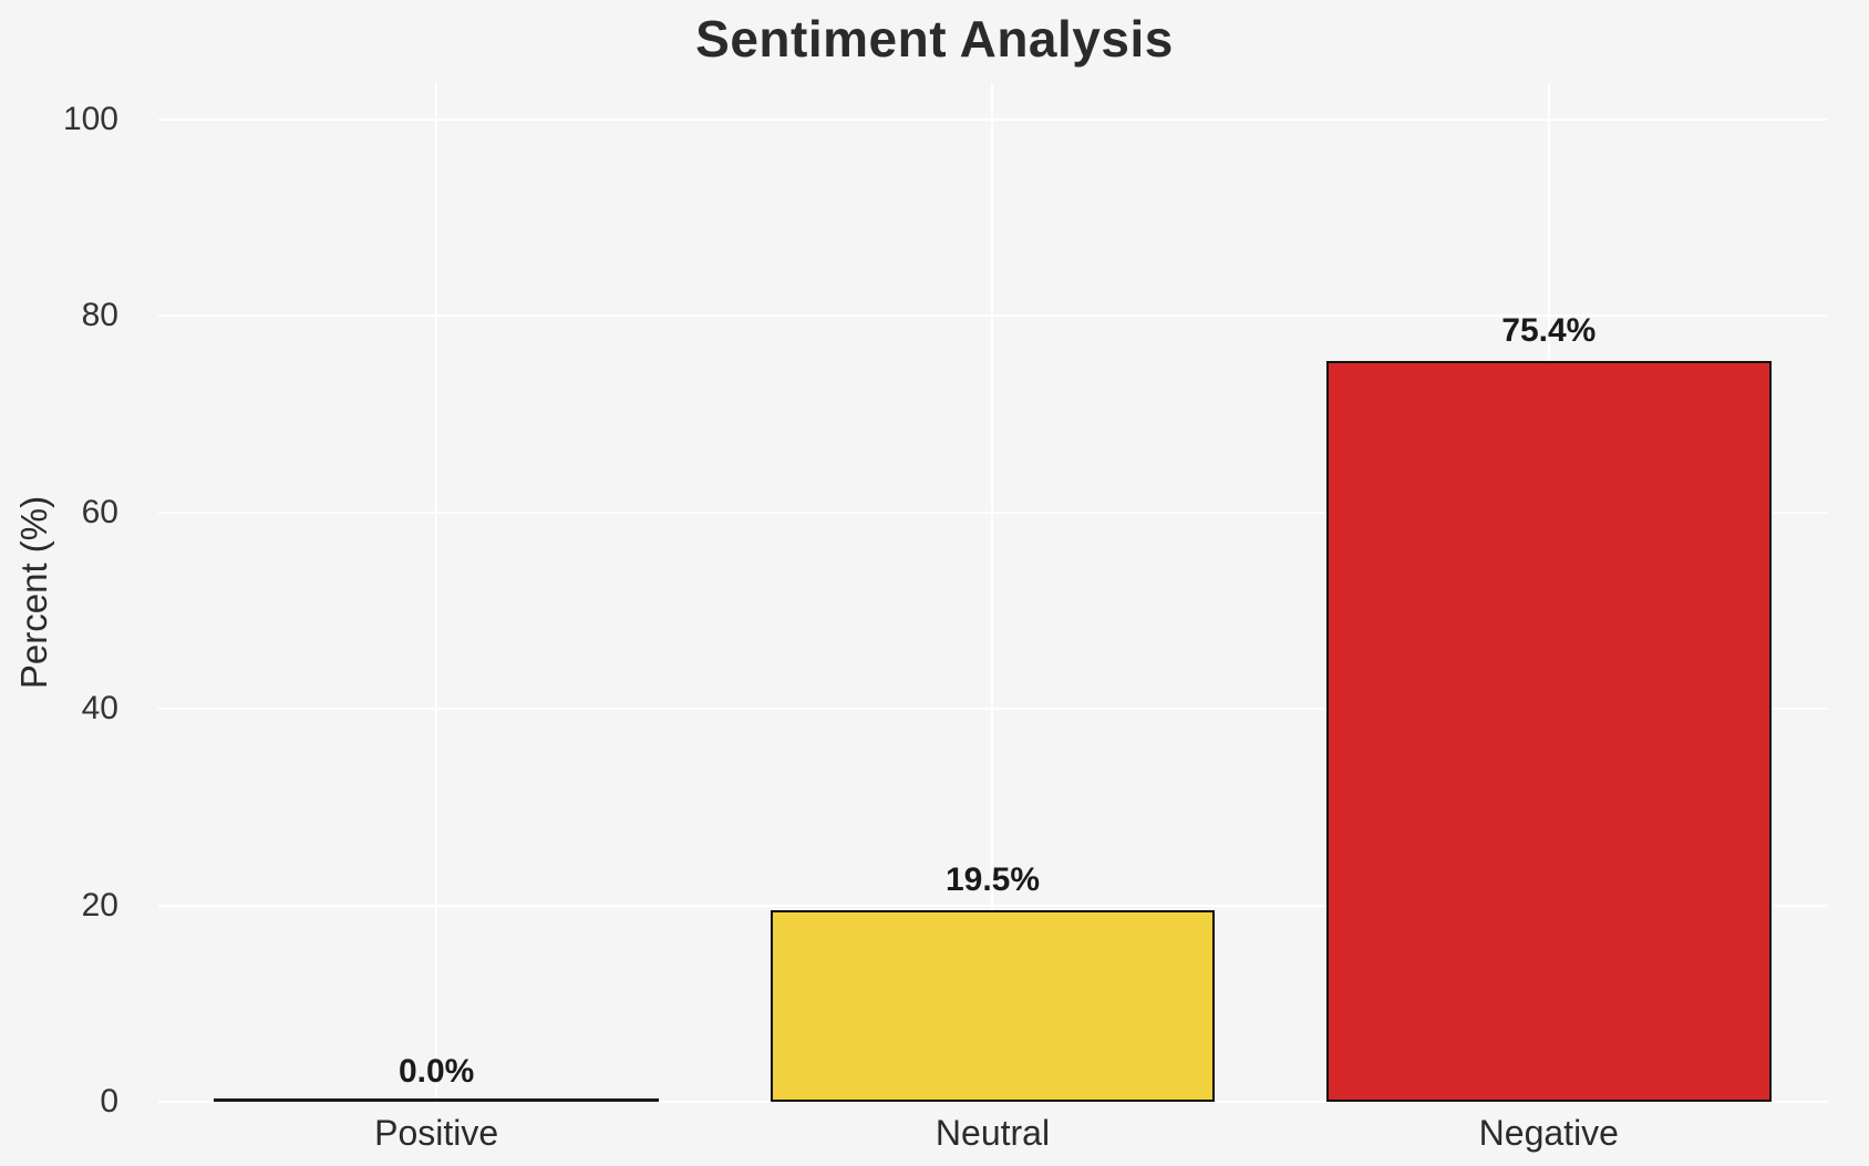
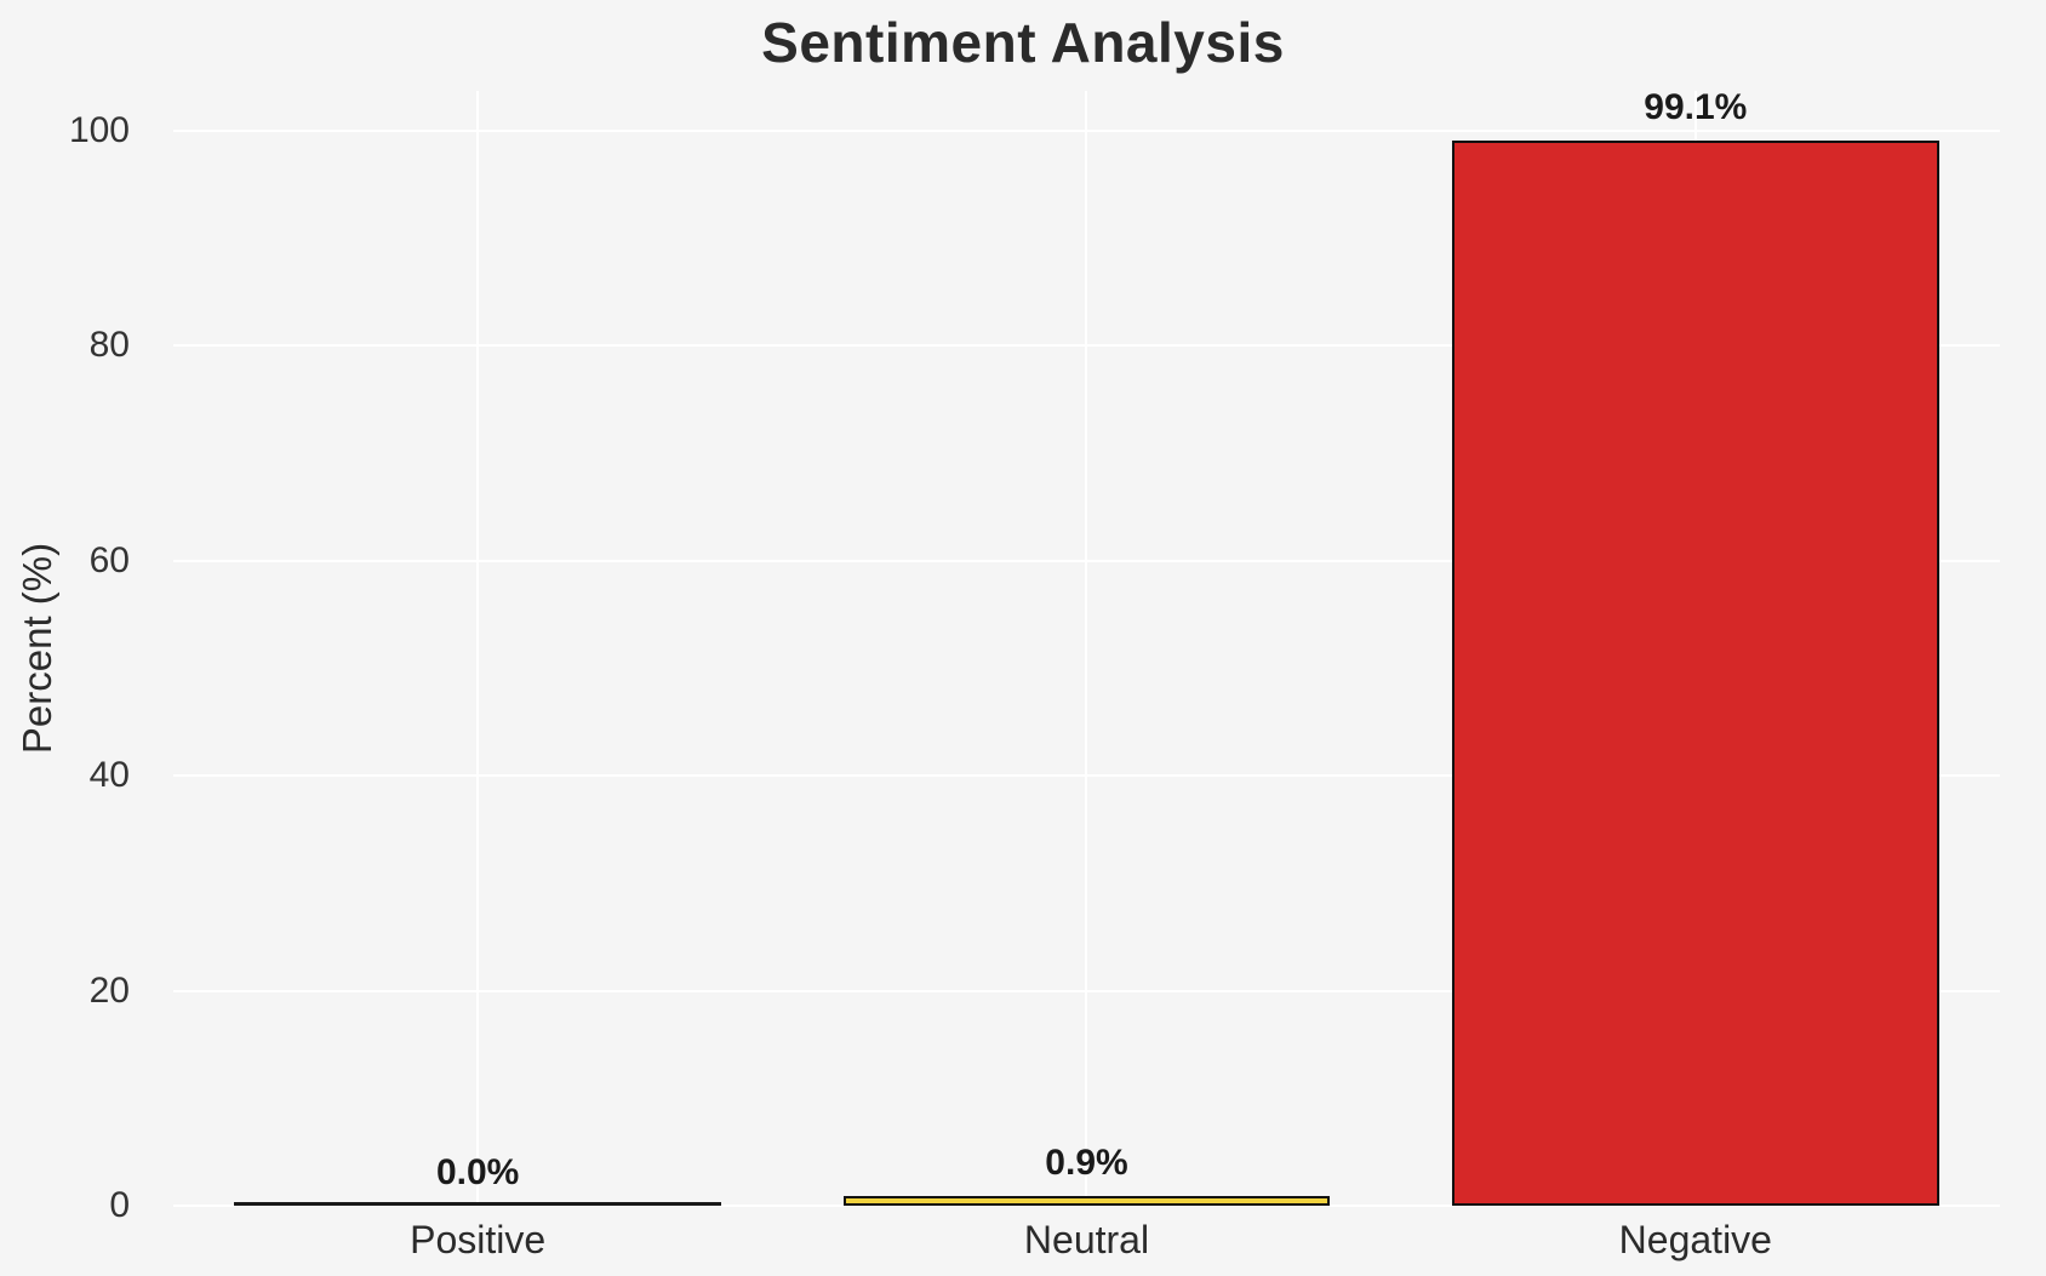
Neutral: 19.5% -> 0.9%
Negative: 75.4% -> 99.1%
